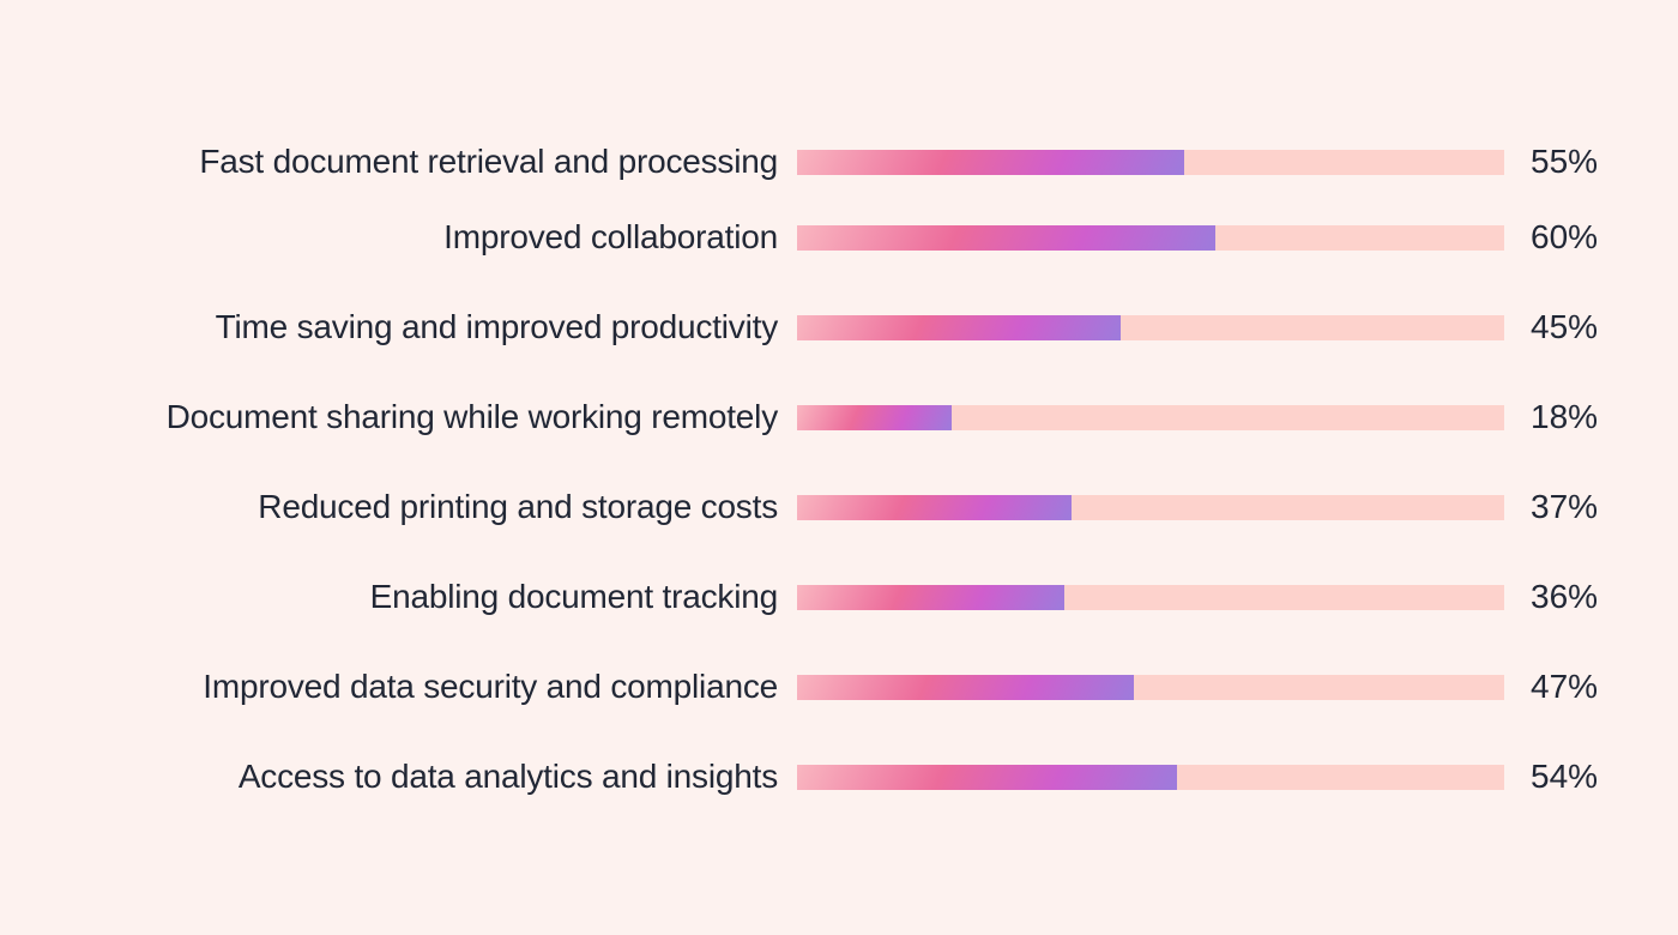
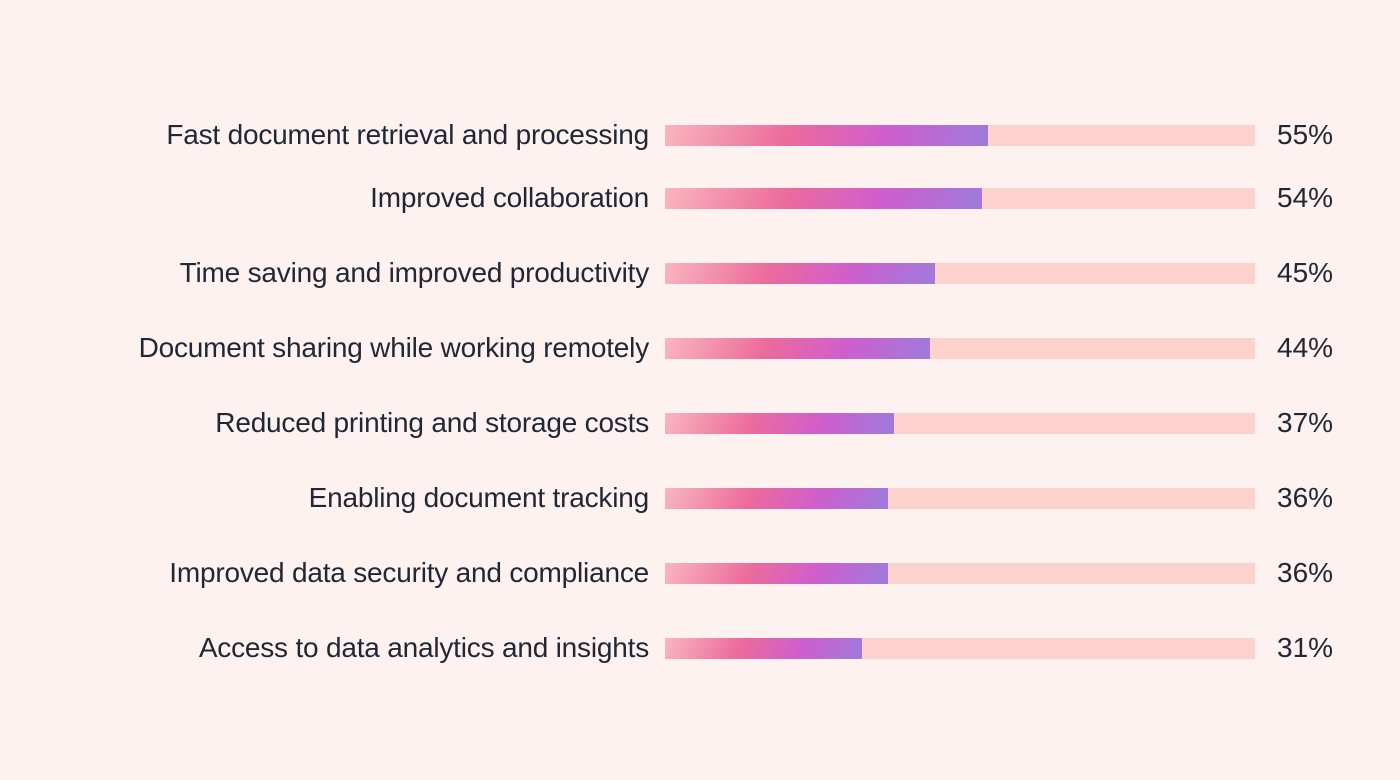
Improved collaboration: 60% -> 54%
Document sharing while working remotely: 18% -> 44%
Improved data security and compliance: 47% -> 36%
Access to data analytics and insights: 54% -> 31%
